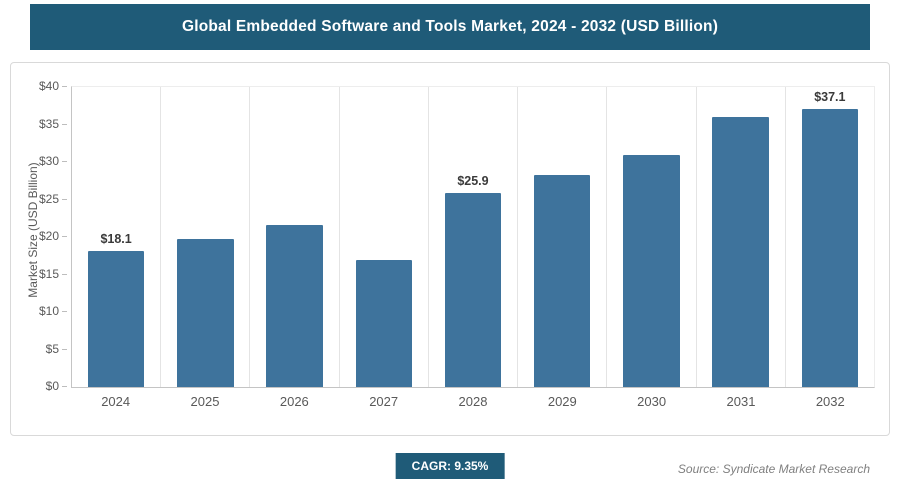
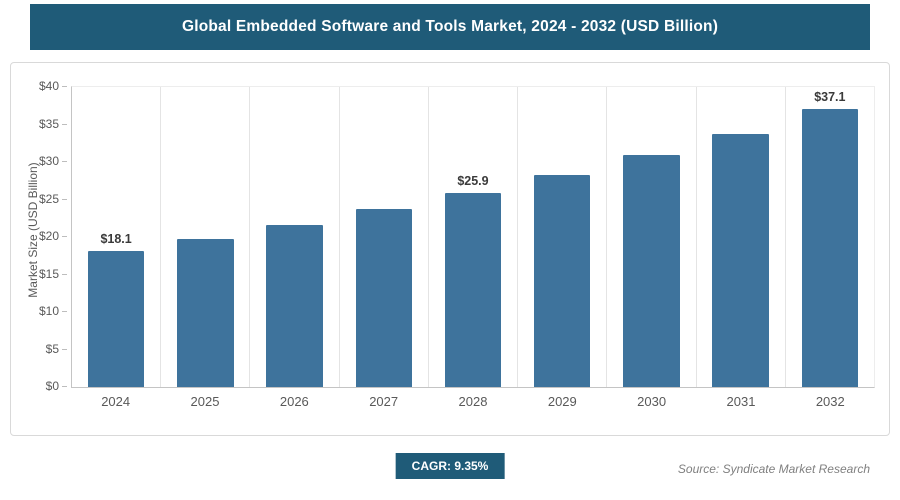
2027: $17 -> $24
2031: $36 -> $34
